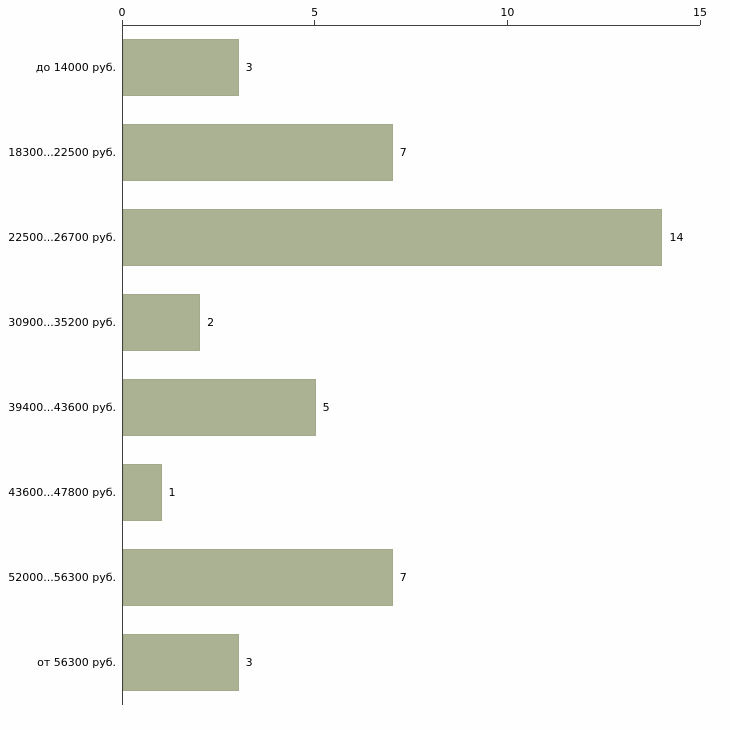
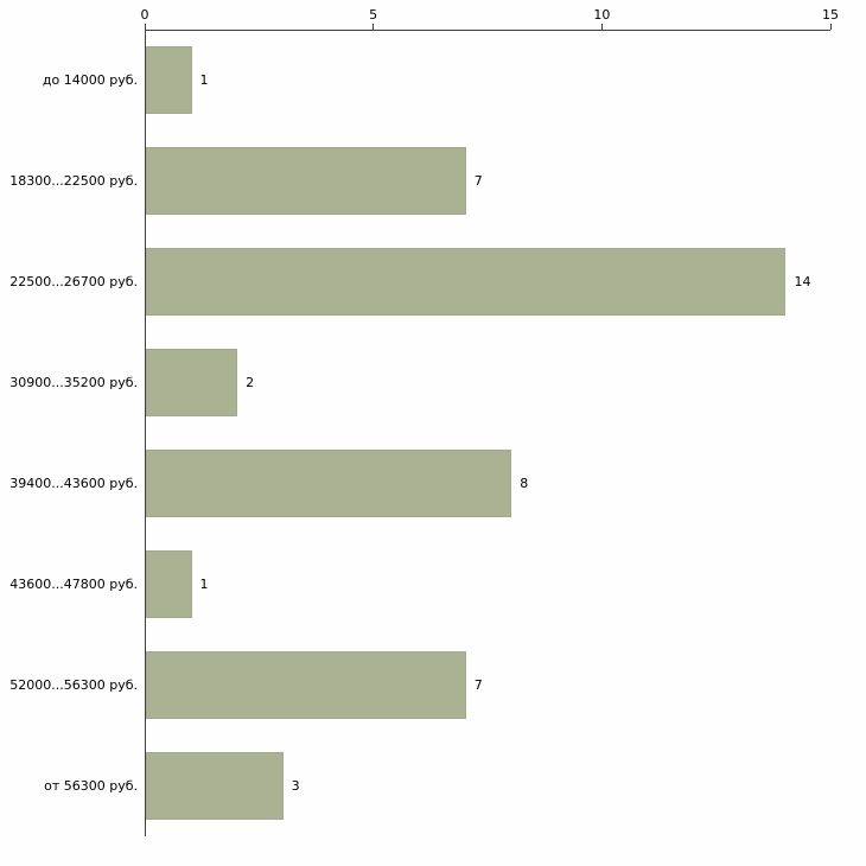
до 14000 руб.: 3 -> 1
39400...43600 руб.: 5 -> 8
